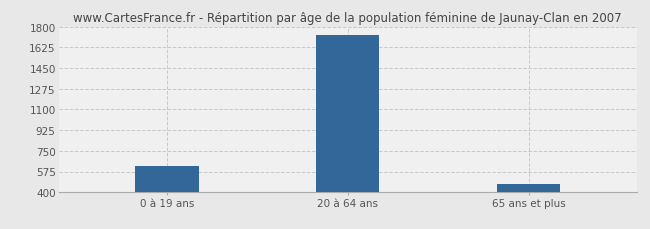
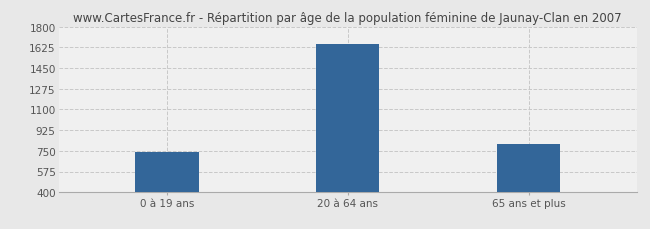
0 à 19 ans: 620 -> 740
20 à 64 ans: 1730 -> 1650
65 ans et plus: 470 -> 810
